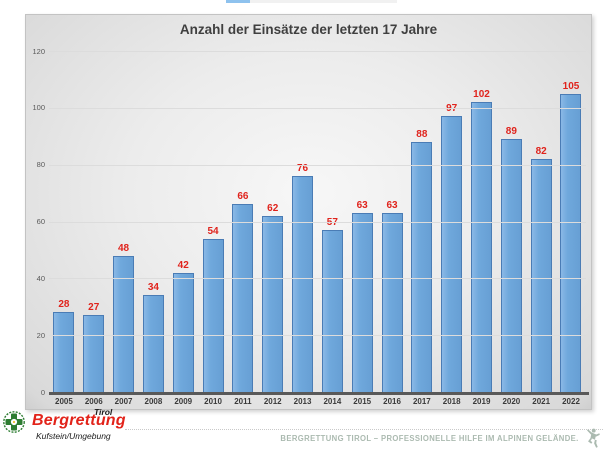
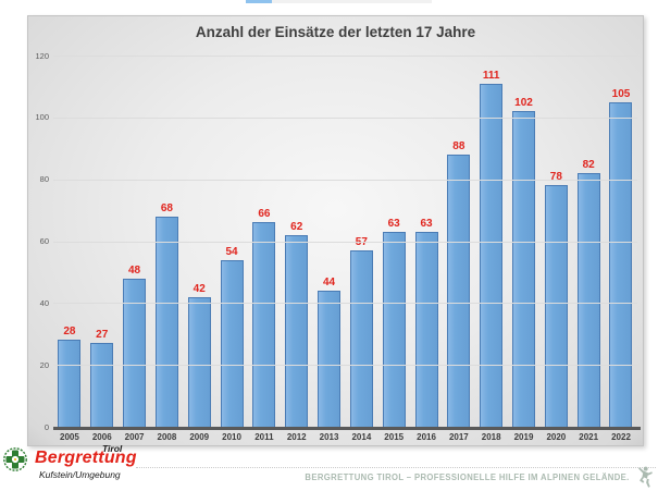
2008: 34 -> 68
2013: 76 -> 44
2018: 97 -> 111
2020: 89 -> 78
